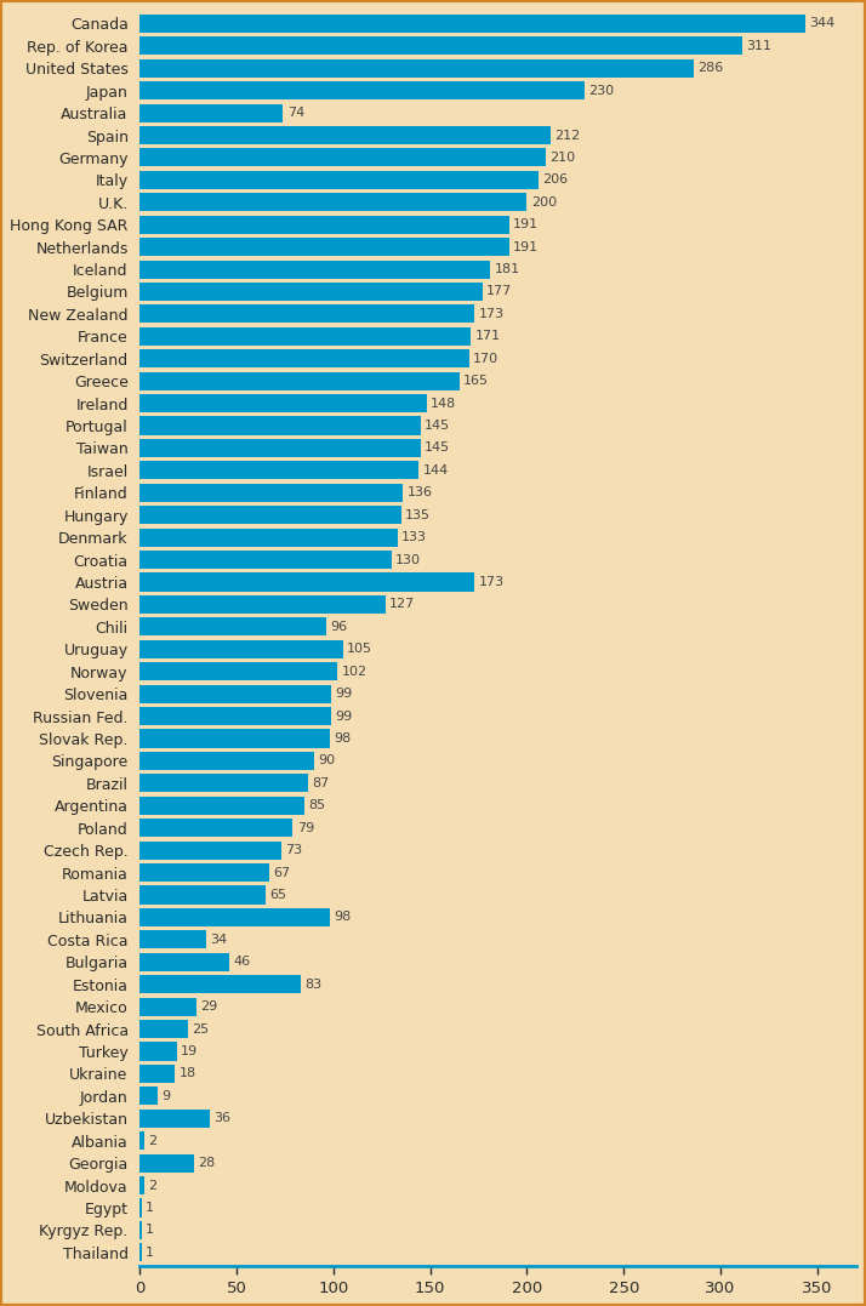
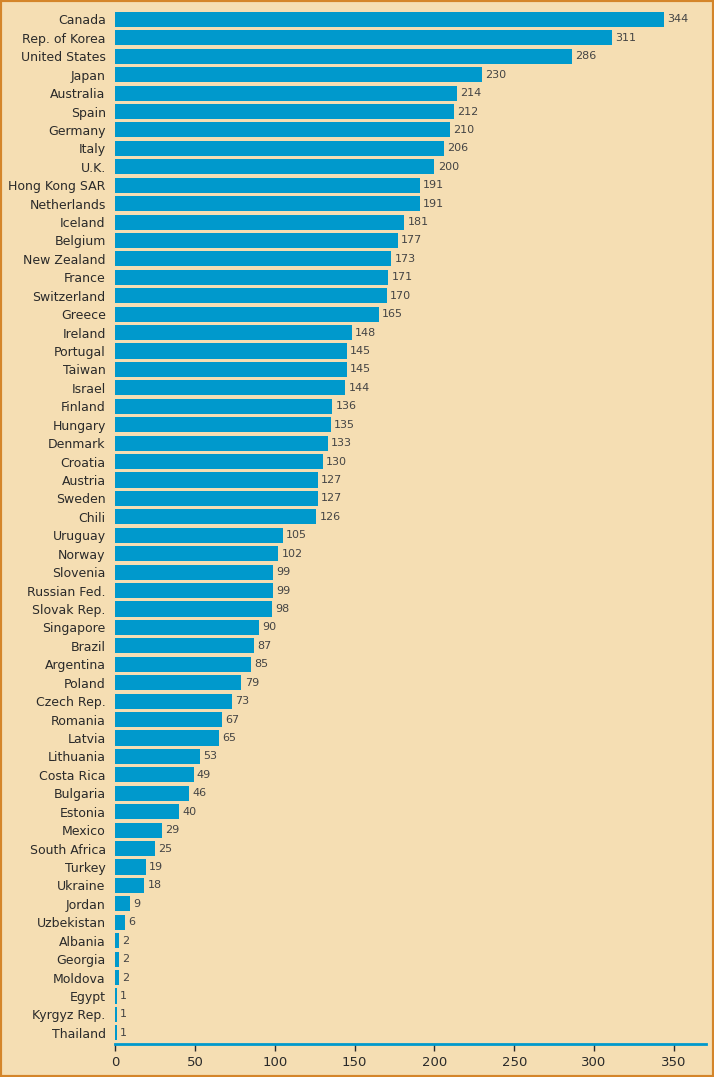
Australia: 74 -> 214
Austria: 173 -> 127
Chili: 96 -> 126
Lithuania: 98 -> 53
Costa Rica: 34 -> 49
Estonia: 83 -> 40
Uzbekistan: 36 -> 6
Georgia: 28 -> 2
